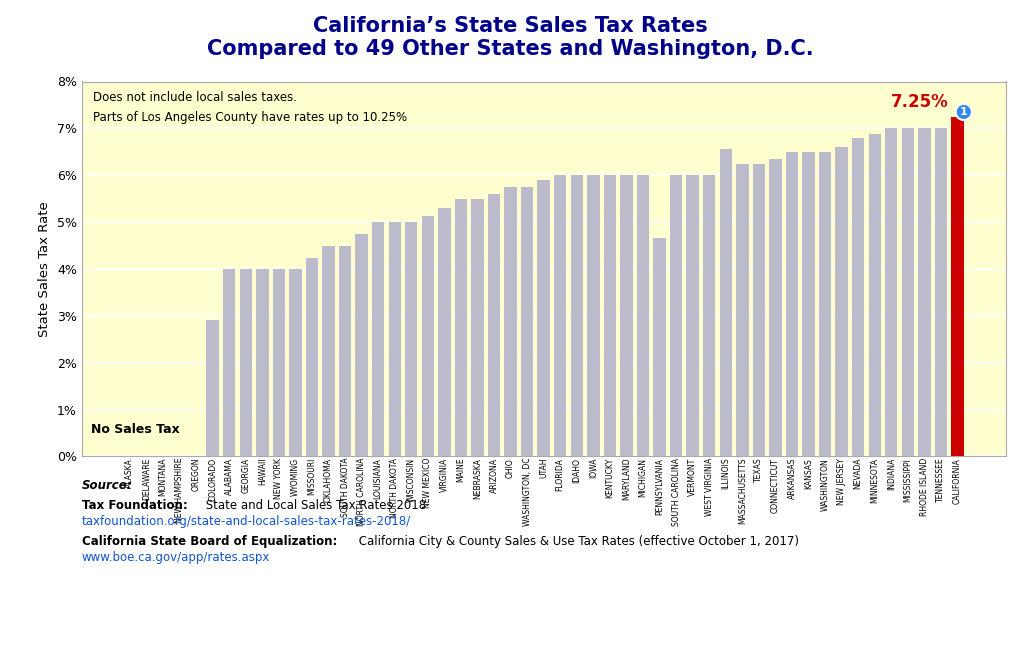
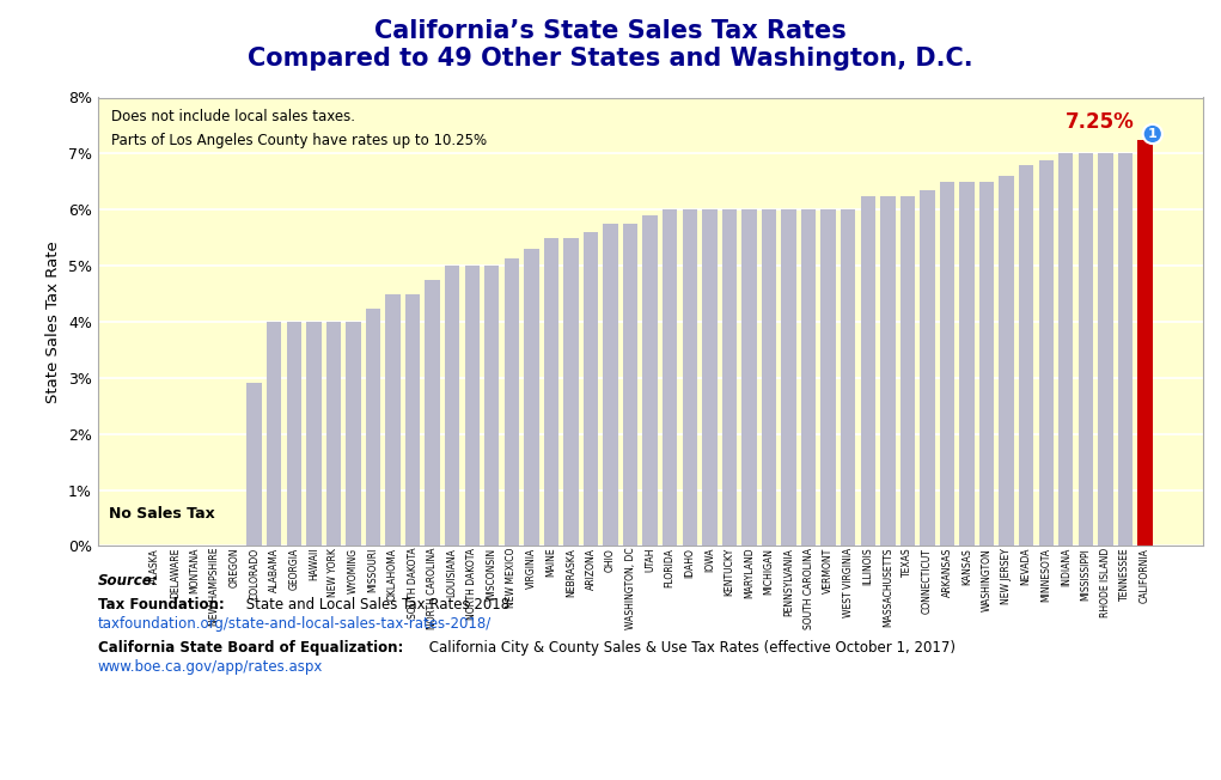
PENNSYLVANIA: 4.65% -> 6.00%
ILLINOIS: 6.55% -> 6.25%
